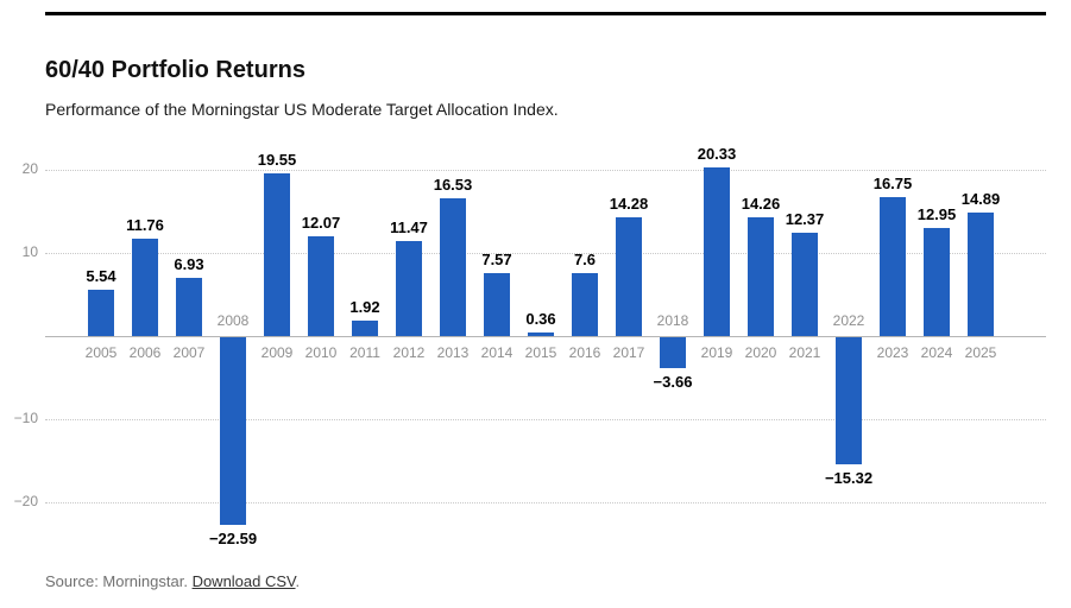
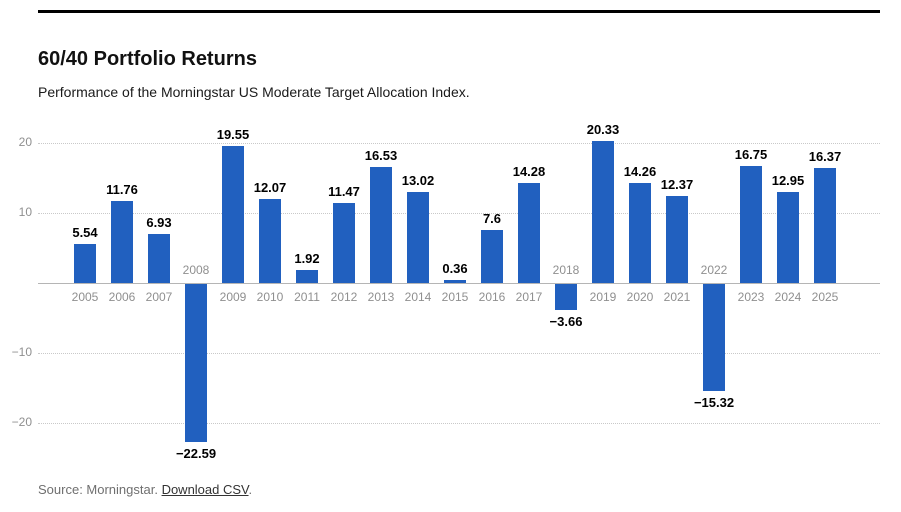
2014: 7.57 -> 13.02
2025: 14.89 -> 16.37
